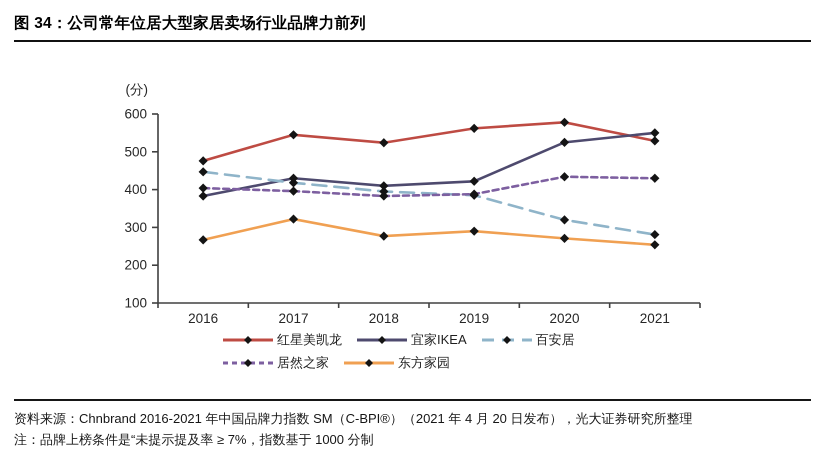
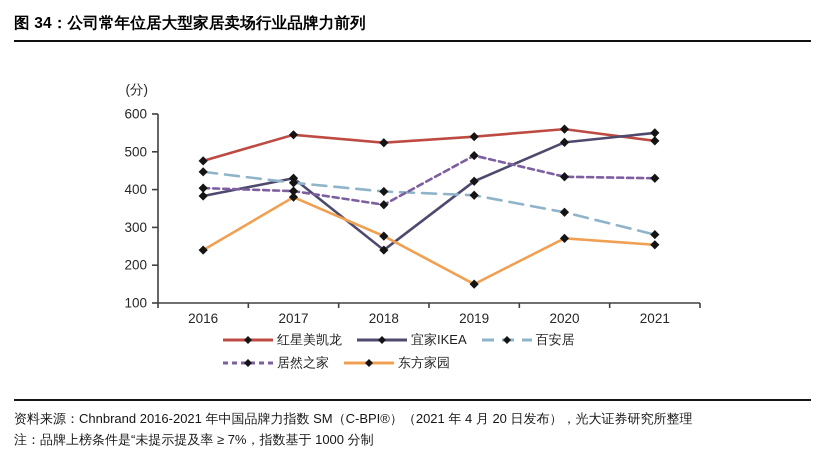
东方家园/2016: 270 -> 240
东方家园/2017: 320 -> 380
宜家IKEA/2018: 410 -> 240
居然之家/2018: 380 -> 360
红星美凯龙/2019: 560 -> 540
居然之家/2019: 390 -> 490
东方家园/2019: 290 -> 150
红星美凯龙/2020: 580 -> 560
百安居/2020: 320 -> 340
